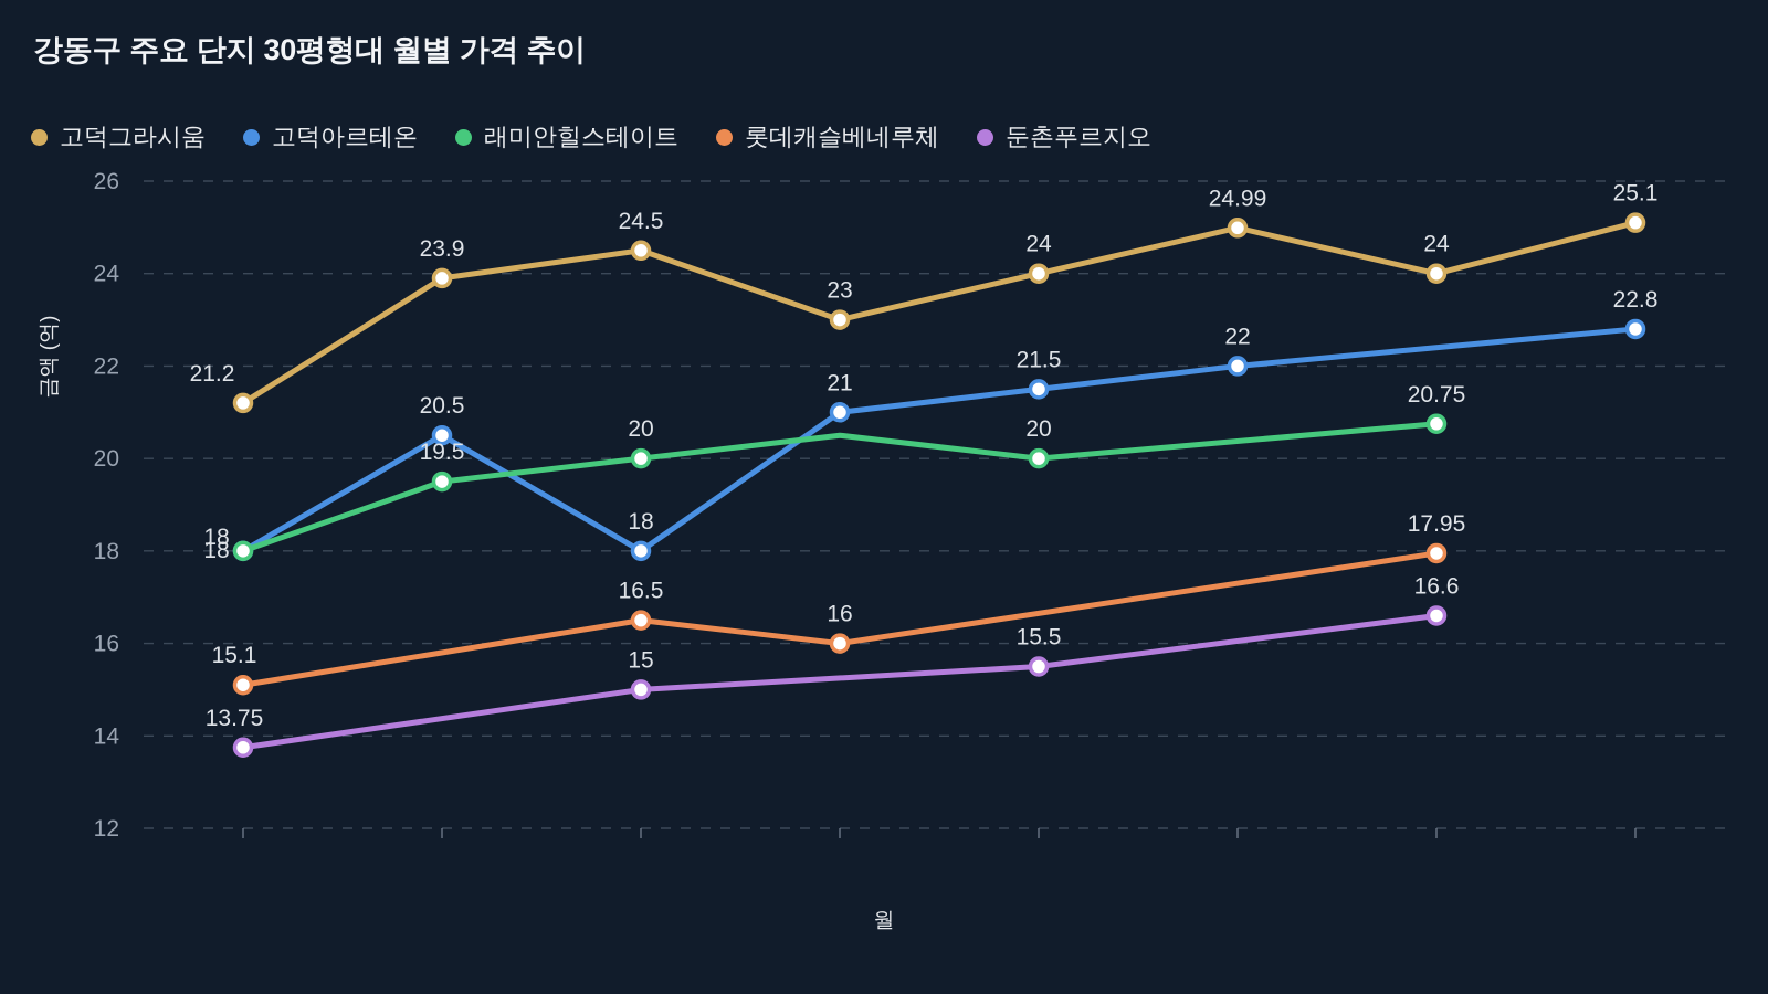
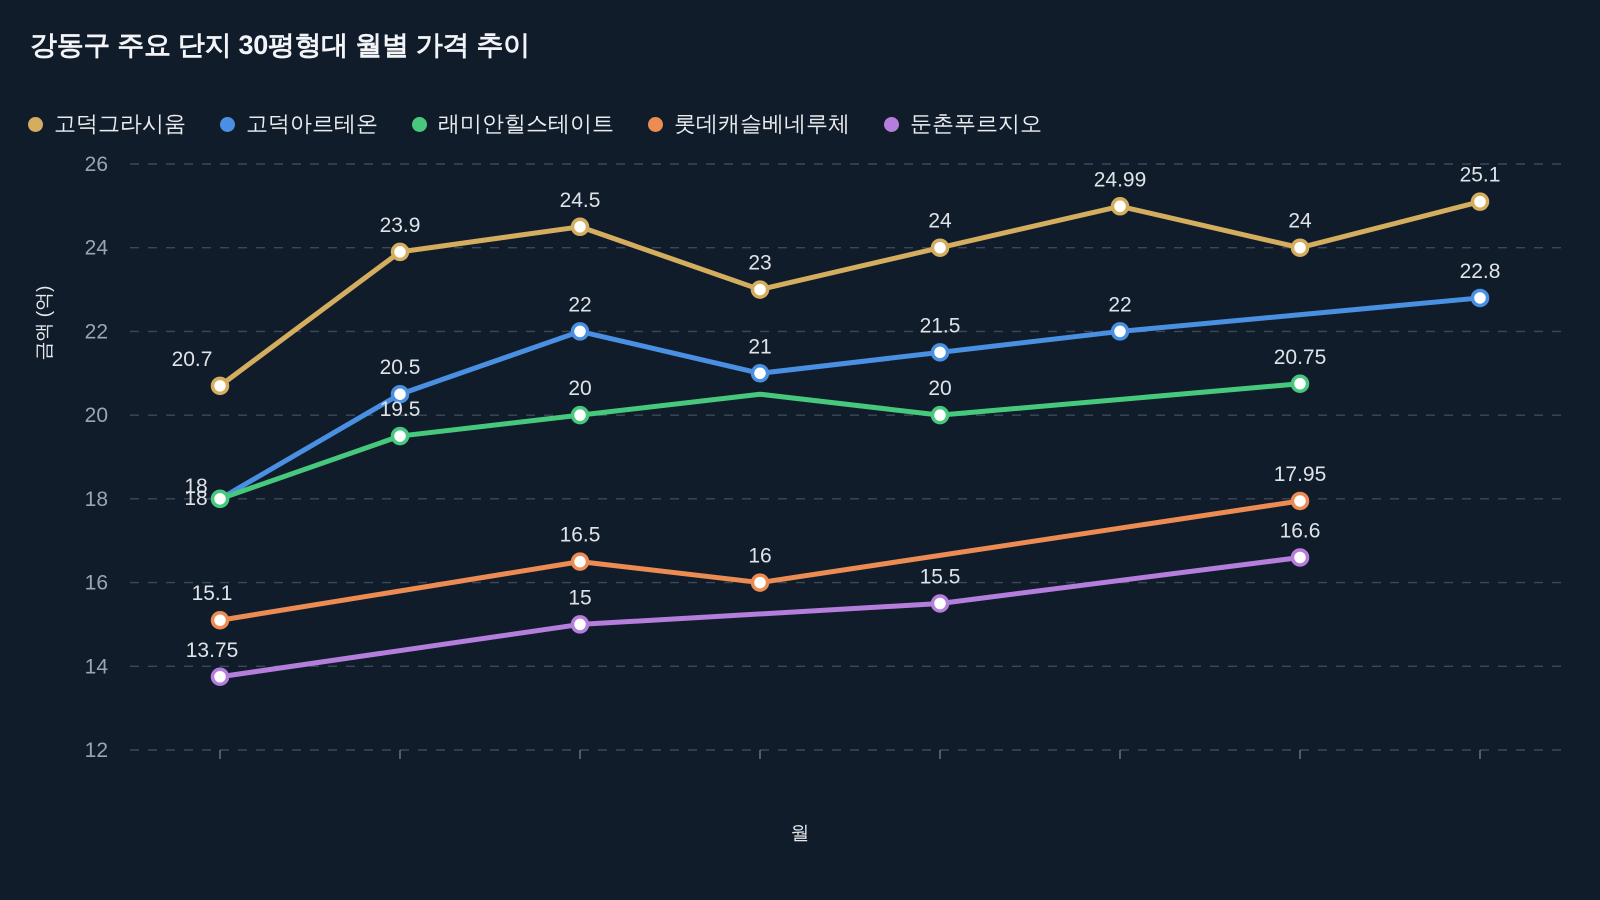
고덕그라시움/2025.06: 21.2 -> 20.7
고덕아르테온/2025.09: 18 -> 22
